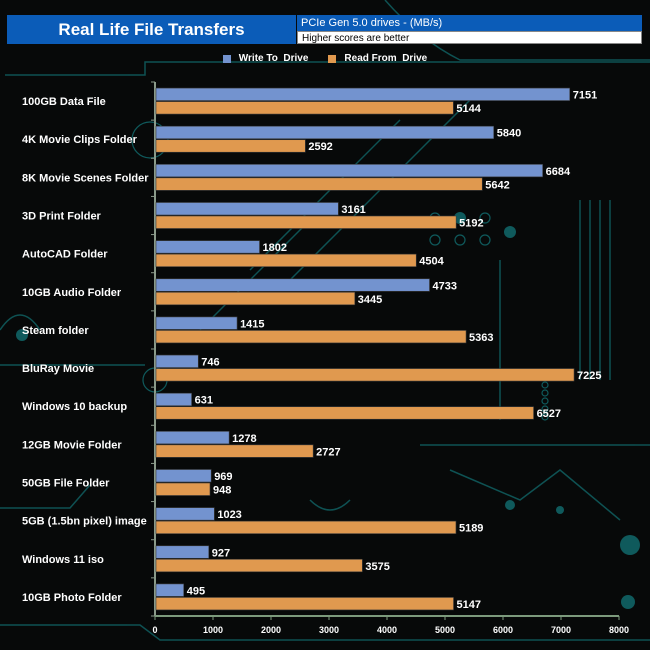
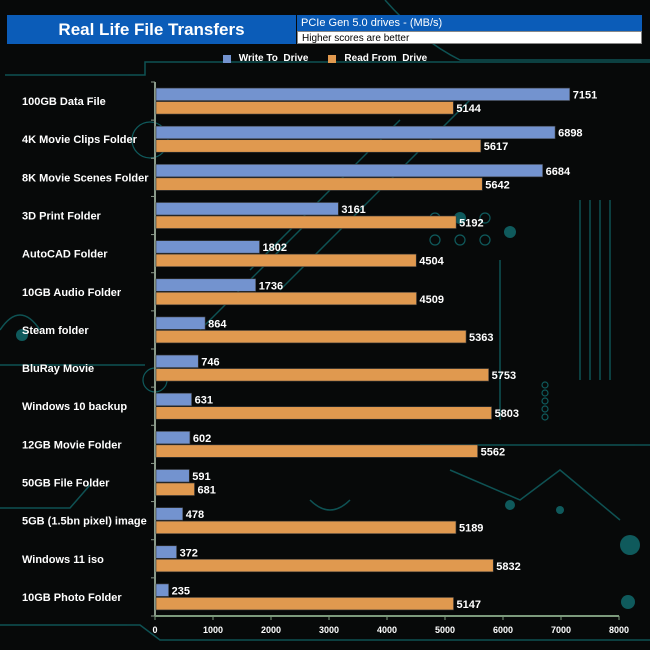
Write To Drive/4K Movie Clips Folder: 5840 -> 6898
Read From Drive/4K Movie Clips Folder: 2592 -> 5617
Write To Drive/10GB Audio Folder: 4733 -> 1736
Read From Drive/10GB Audio Folder: 3445 -> 4509
Write To Drive/Steam folder: 1415 -> 864
Read From Drive/BluRay Movie: 7225 -> 5753
Read From Drive/Windows 10 backup: 6527 -> 5803
Write To Drive/12GB Movie Folder: 1278 -> 602
Read From Drive/12GB Movie Folder: 2727 -> 5562
Write To Drive/50GB File Folder: 969 -> 591
Read From Drive/50GB File Folder: 948 -> 681
Write To Drive/5GB (1.5bn pixel) image: 1023 -> 478
Write To Drive/Windows 11 iso: 927 -> 372
Read From Drive/Windows 11 iso: 3575 -> 5832
Write To Drive/10GB Photo Folder: 495 -> 235
